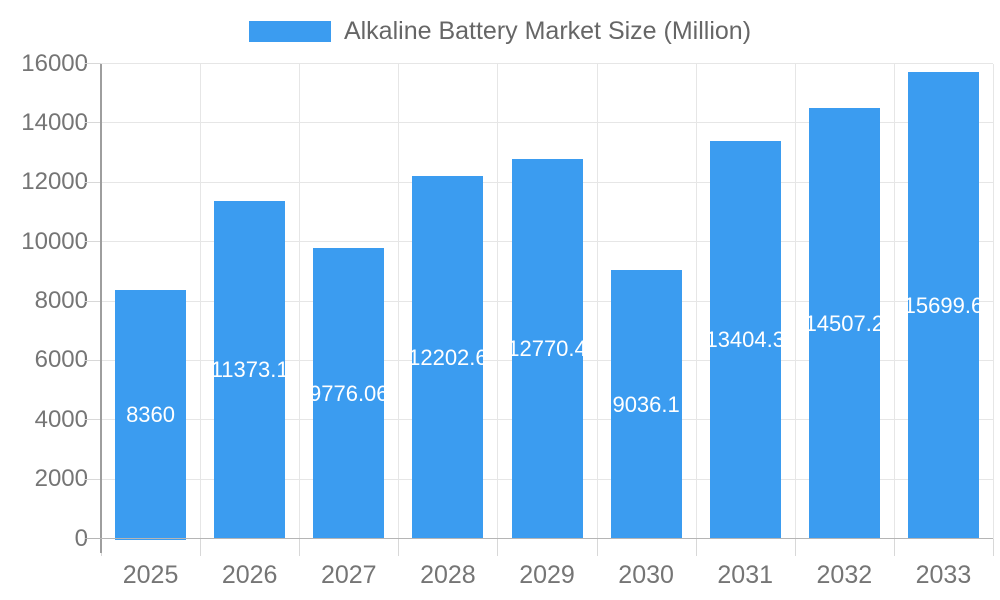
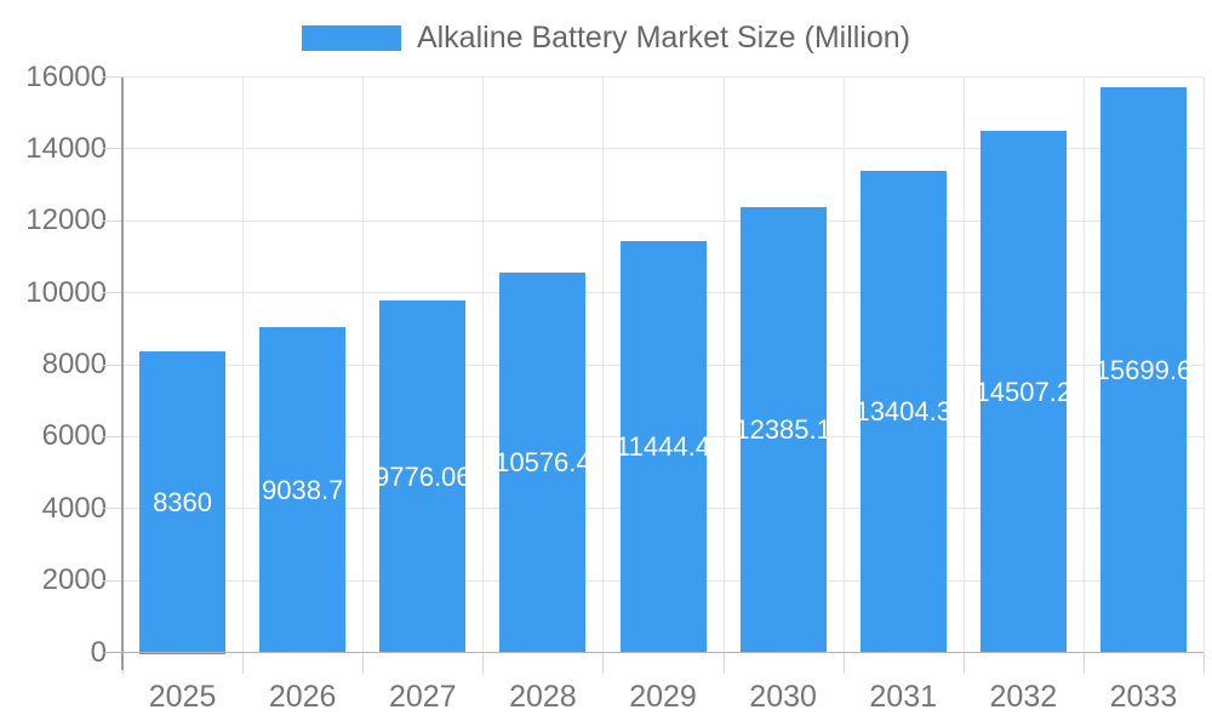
2026: 11373.1 -> 9038.7
2028: 12202.6 -> 10576.4
2029: 12770.4 -> 11444.4
2030: 9036.1 -> 12385.1
